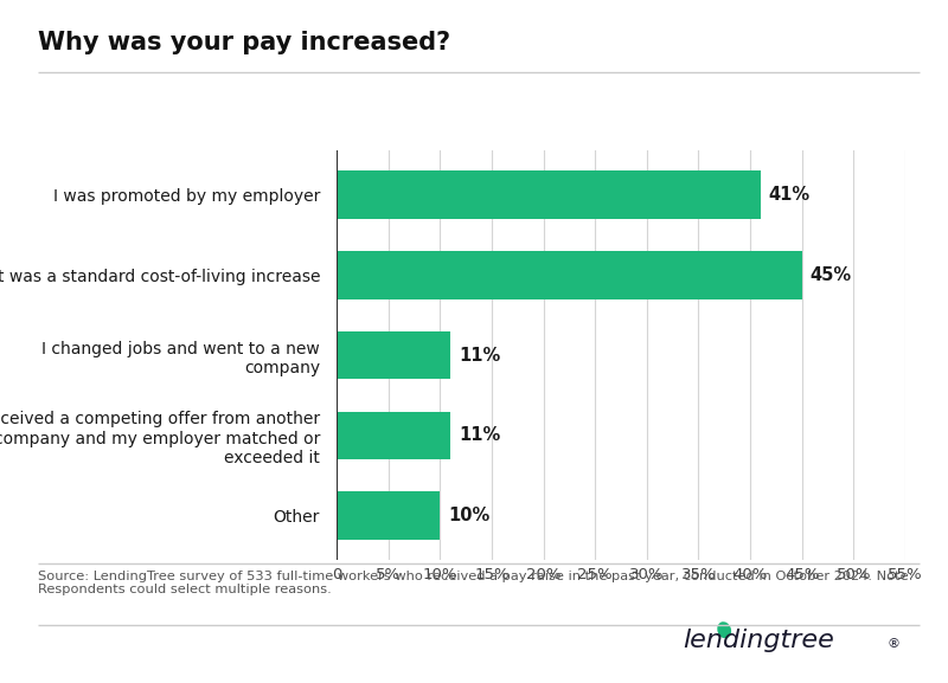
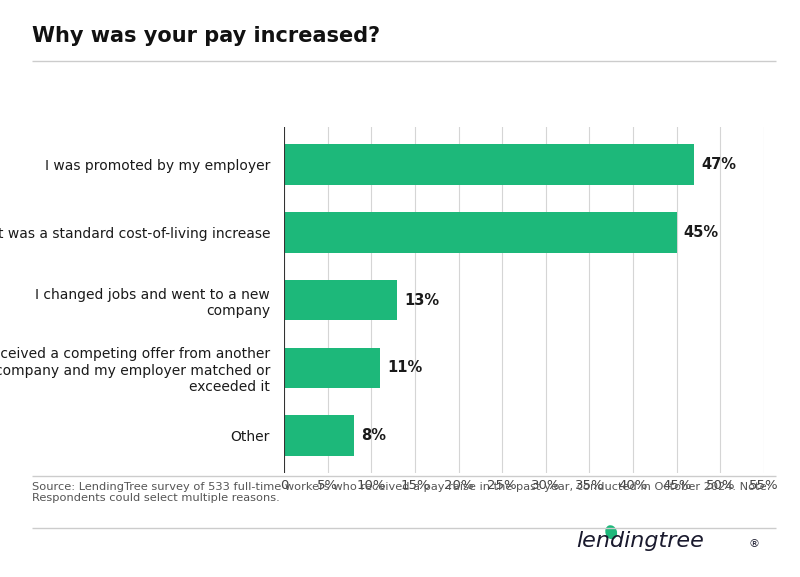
I was promoted by my employer: 41% -> 47%
I changed jobs and went to a new company: 11% -> 13%
Other: 10% -> 8%
